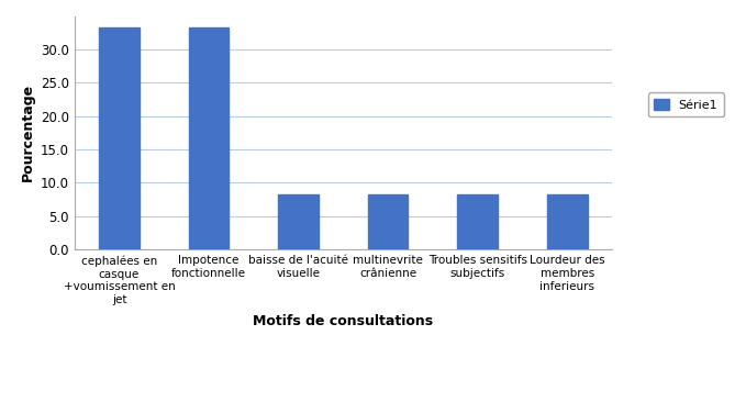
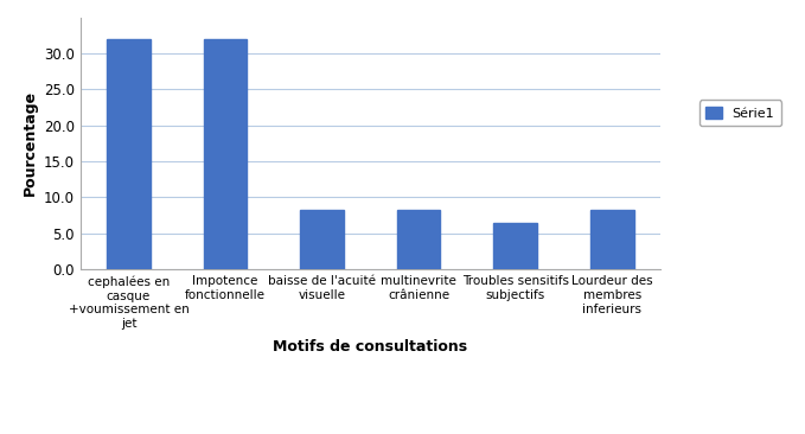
cephalées en casque +voumissement en jet: 33.3 -> 32.0
Impotence fonctionnelle: 33.3 -> 32.0
Troubles sensitifs subjectifs: 8.3 -> 6.4
